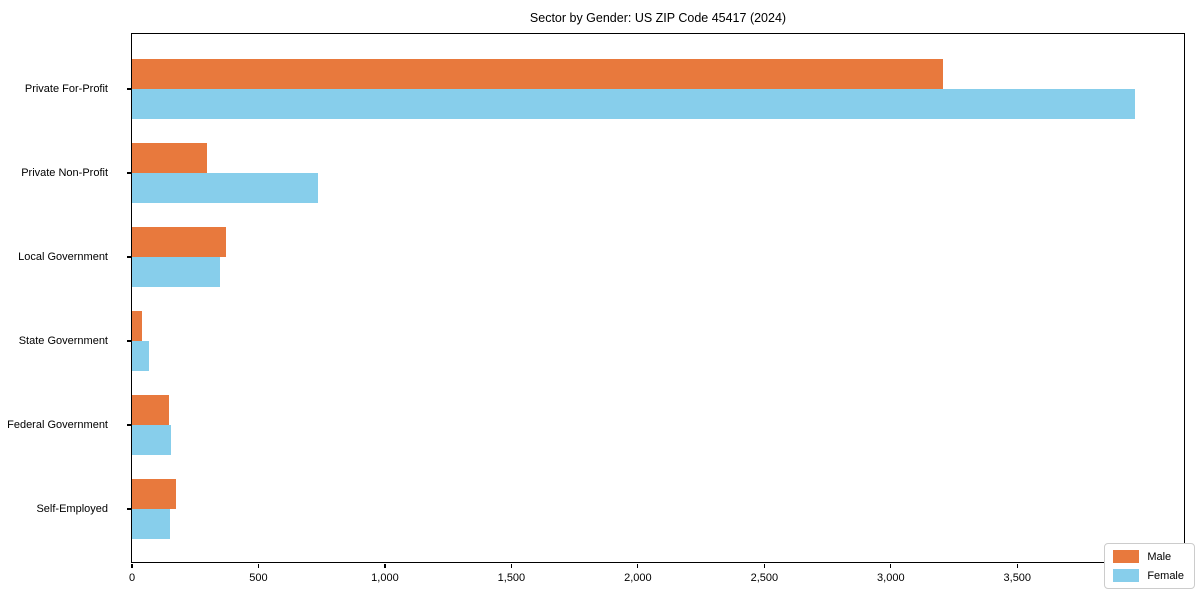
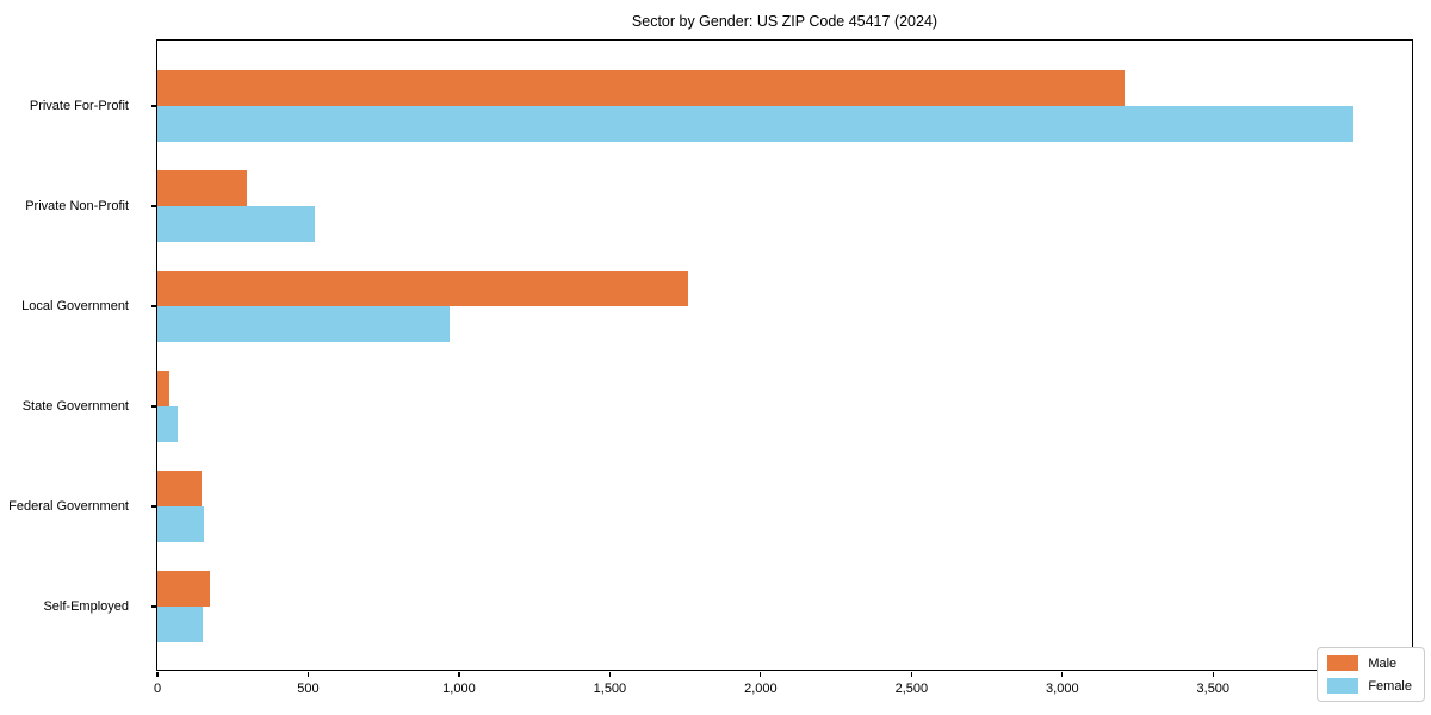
Female/Private Non-Profit: 740 -> 520
Male/Local Government: 370 -> 1760
Female/Local Government: 350 -> 970
